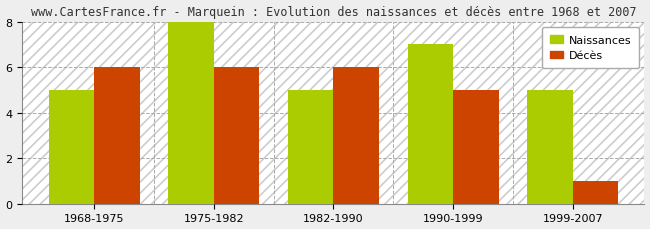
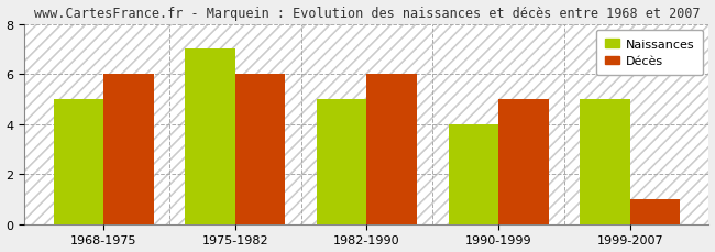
Naissances/1975-1982: 8 -> 7
Naissances/1990-1999: 7 -> 4
